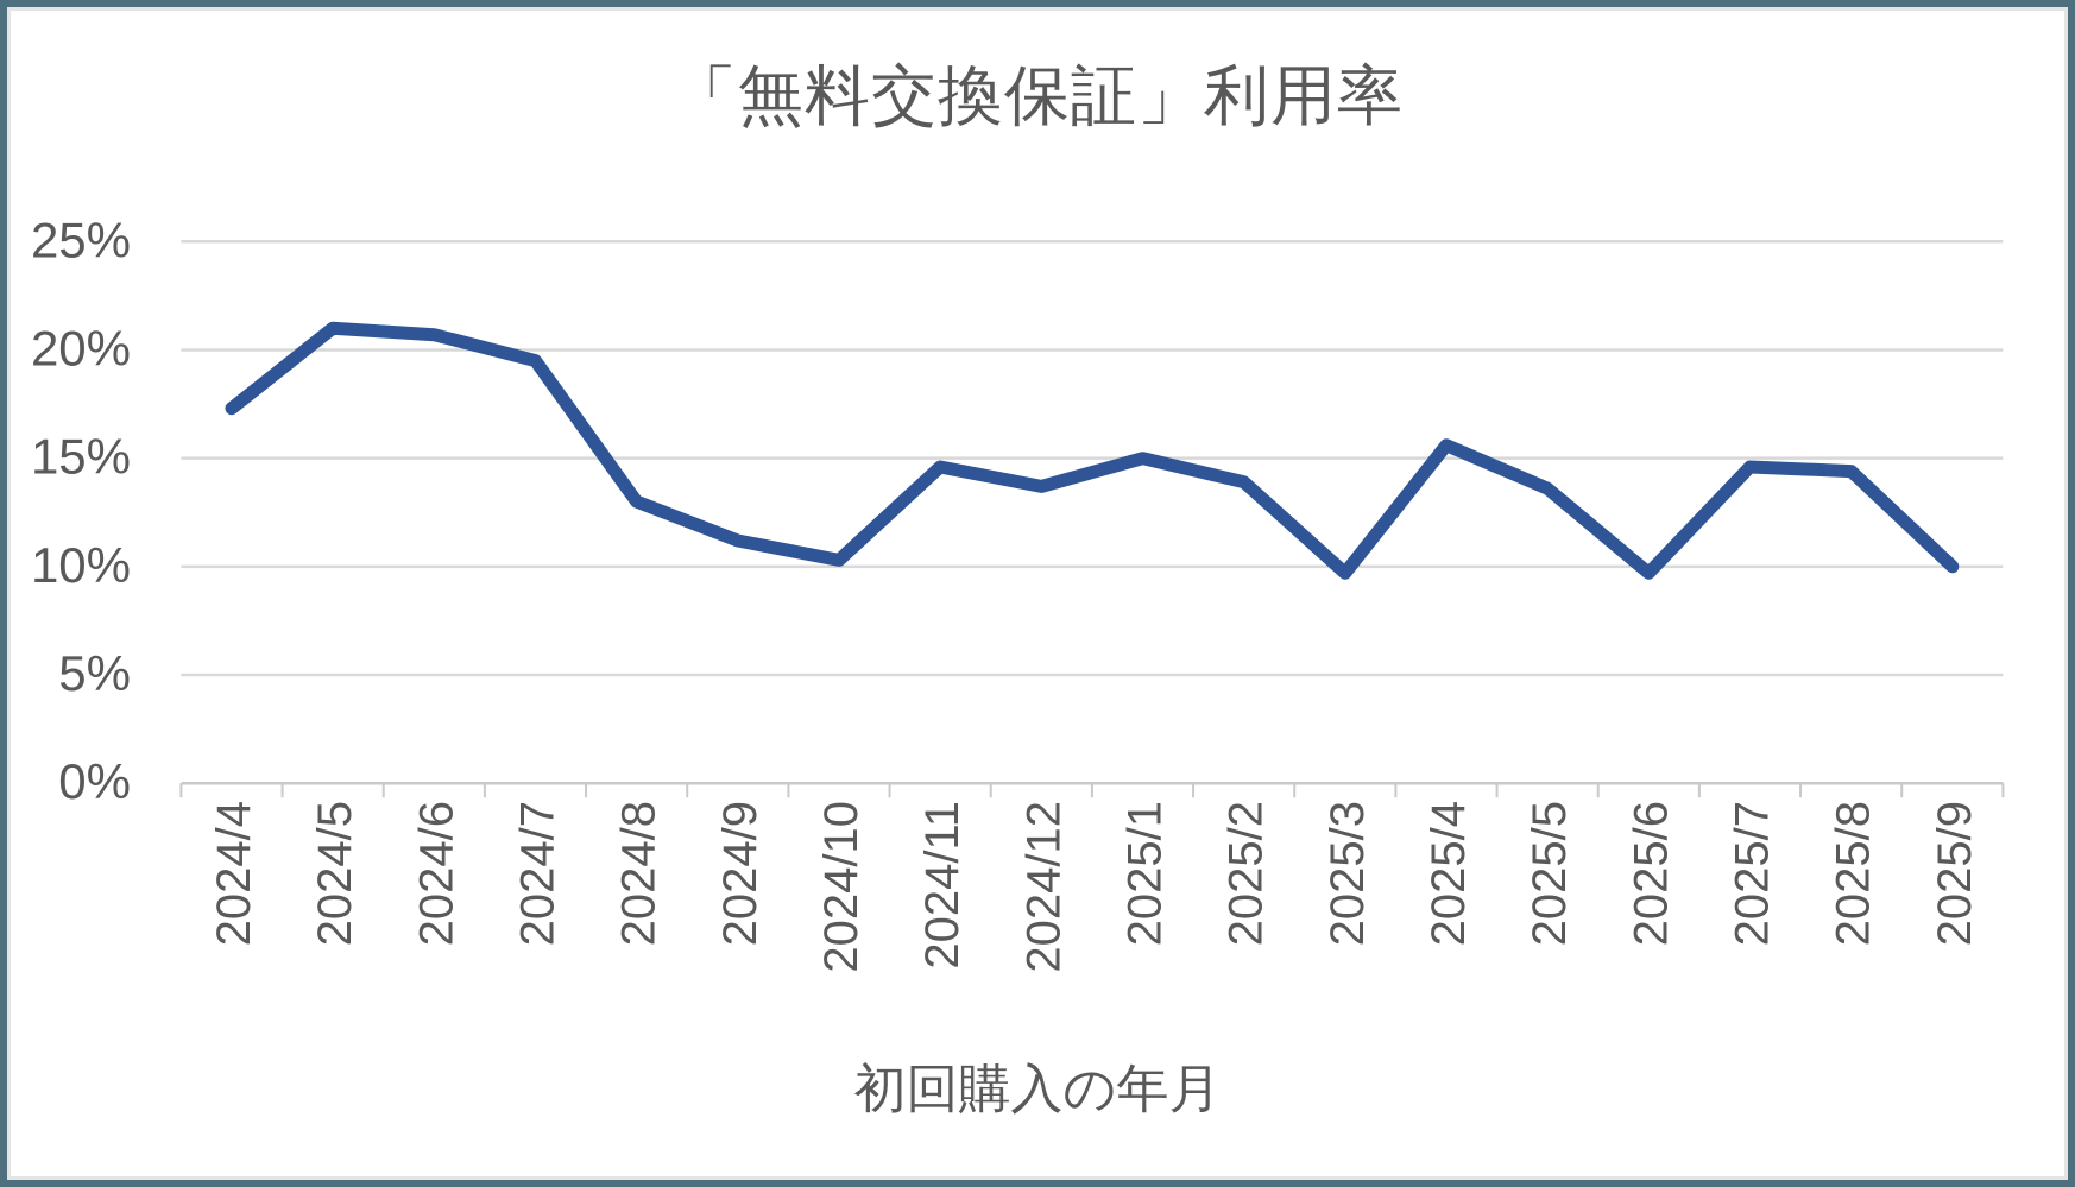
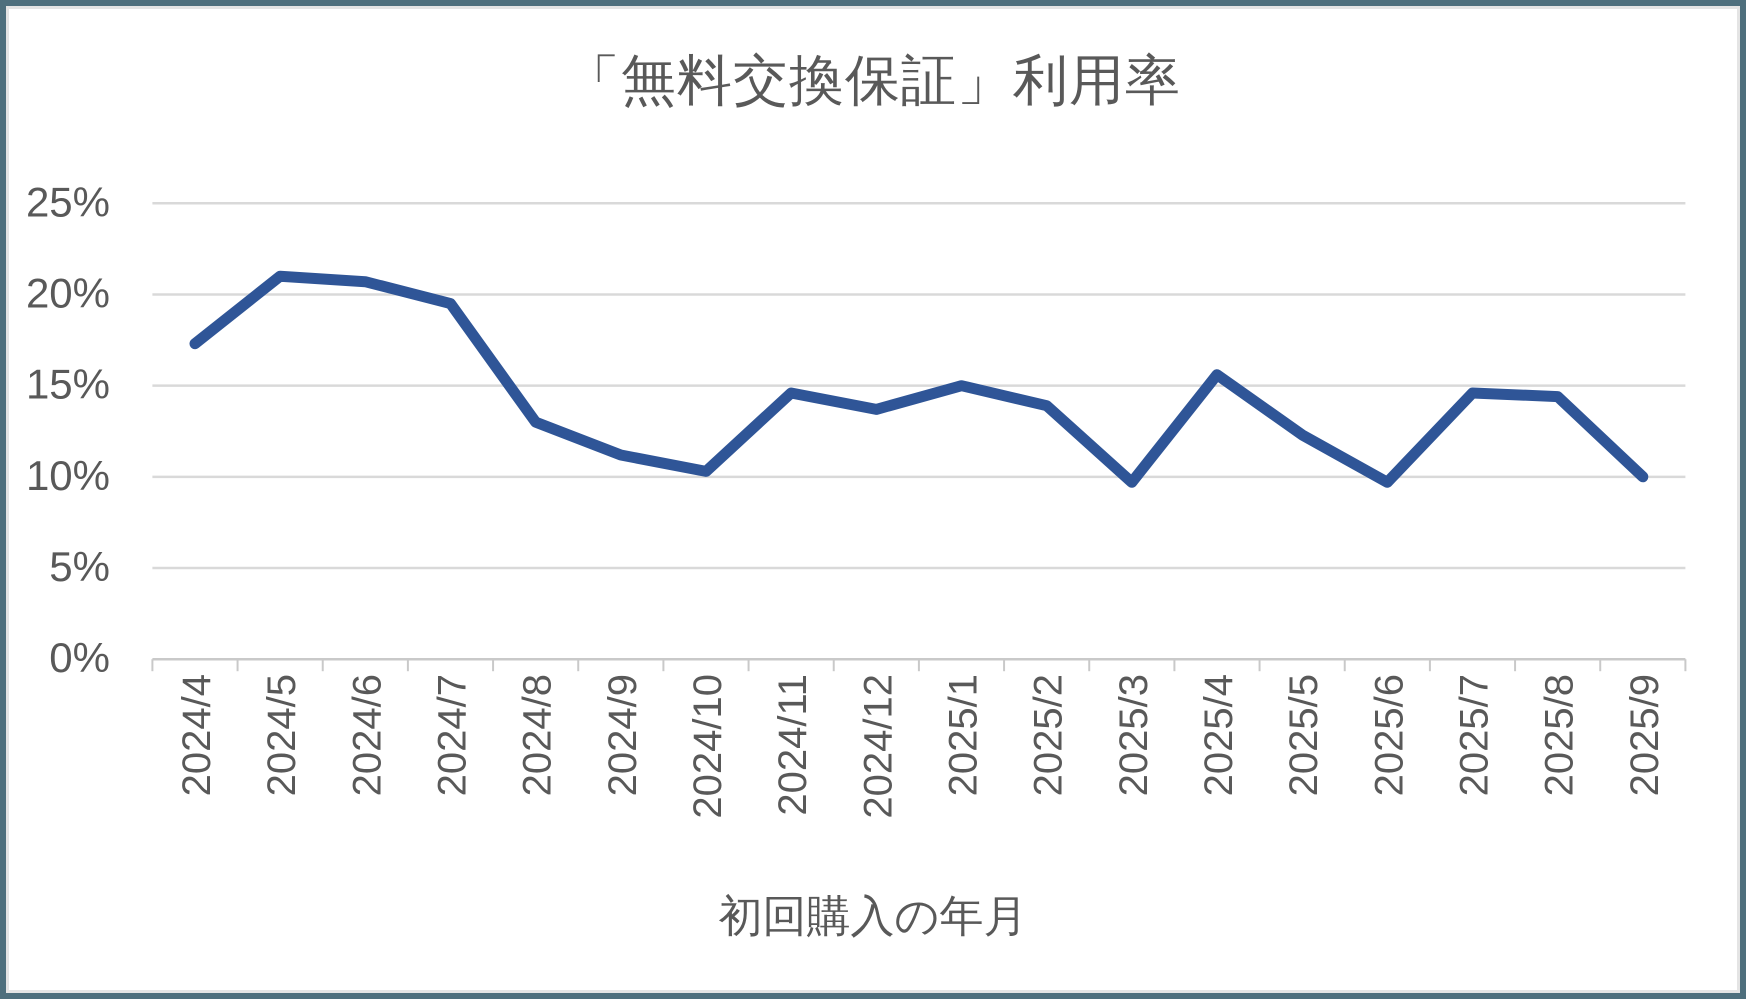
2025/5: 13.6% -> 12.3%
